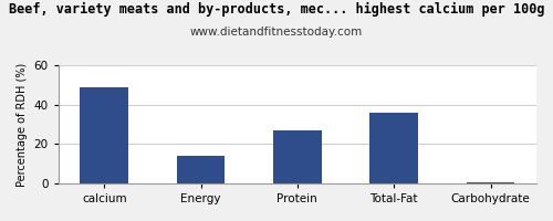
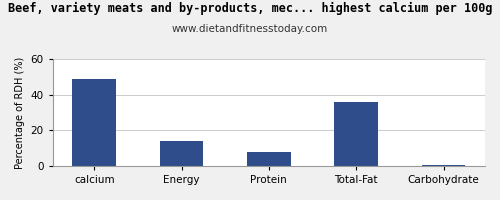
Protein: 27 -> 8
